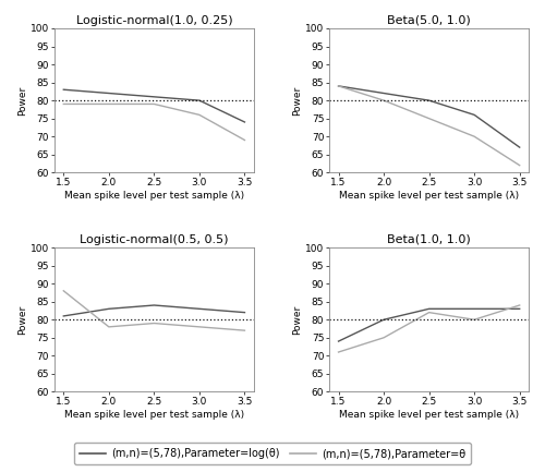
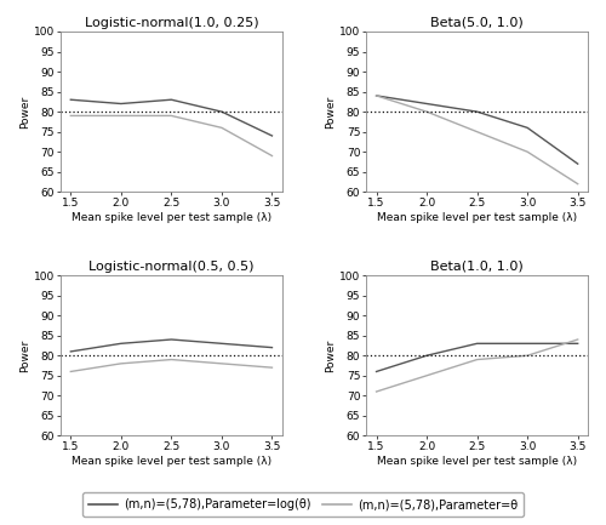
Logistic-normal(1.0, 0.25)/(m,n)=(5,78),Parameter=log(θ)/2.5: 81 -> 83
Logistic-normal(0.5, 0.5)/(m,n)=(5,78),Parameter=θ/1.5: 88 -> 76
Beta(1.0, 1.0)/(m,n)=(5,78),Parameter=log(θ)/1.5: 74 -> 76
Beta(1.0, 1.0)/(m,n)=(5,78),Parameter=θ/2.5: 82 -> 79
